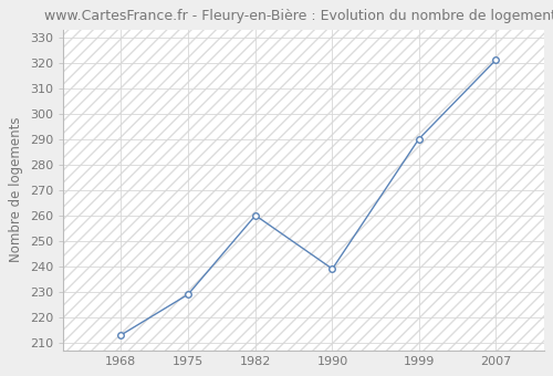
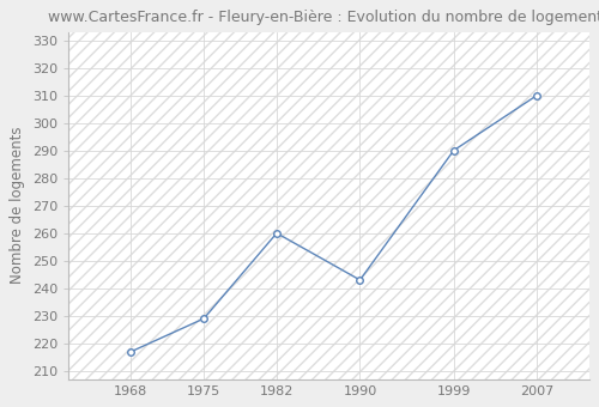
1968: 213 -> 217
1990: 239 -> 243
2007: 321 -> 310
